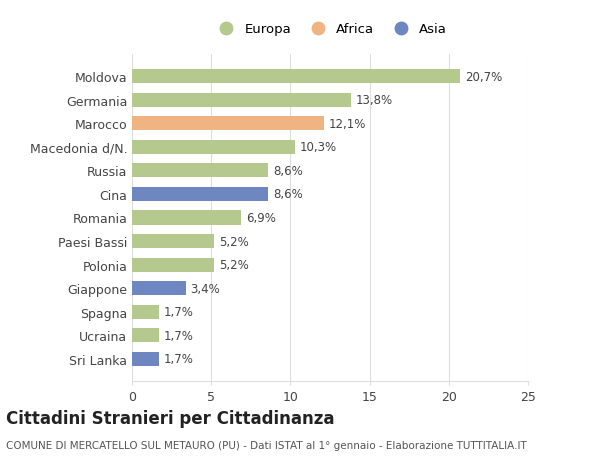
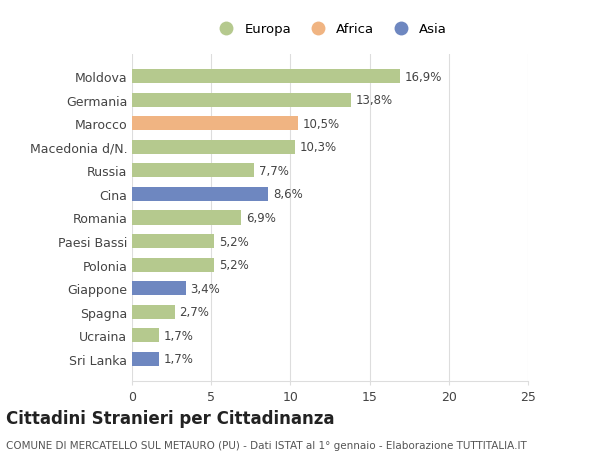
Moldova: 20,7% -> 16,9%
Marocco: 12,1% -> 10,5%
Russia: 8,6% -> 7,7%
Spagna: 1,7% -> 2,7%
